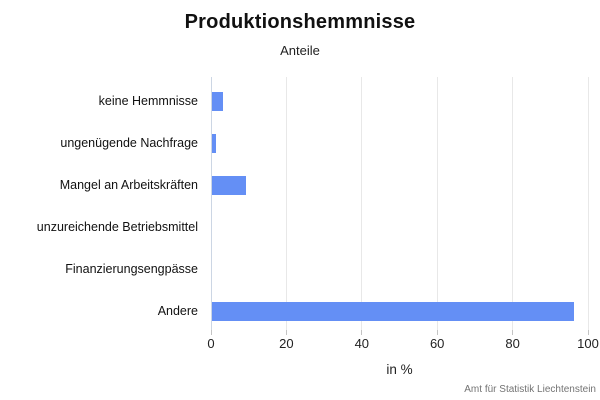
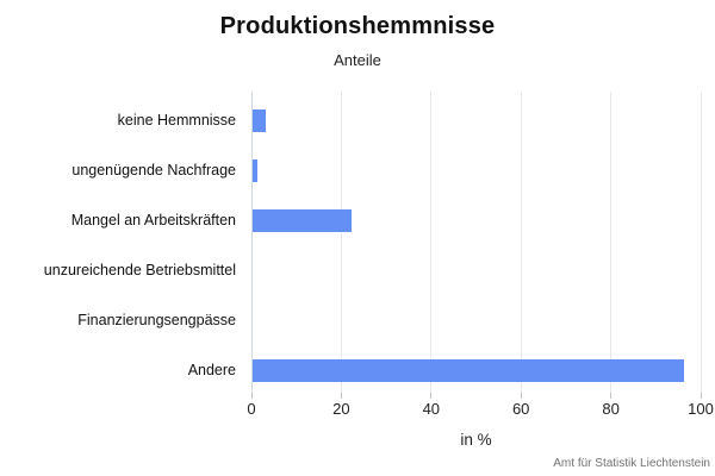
Mangel an Arbeitskräften: 9 -> 22
